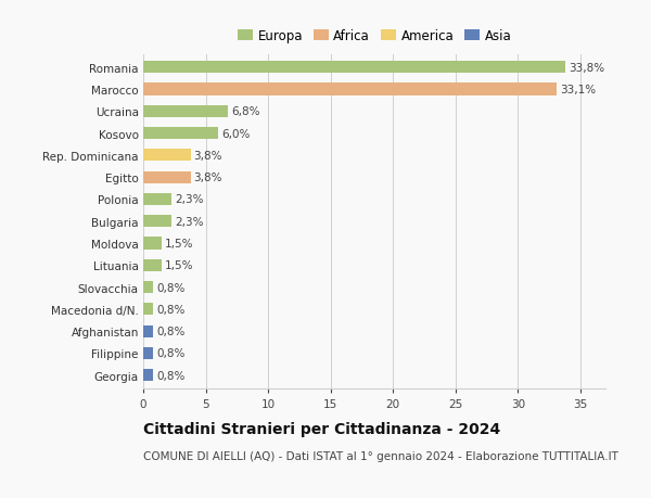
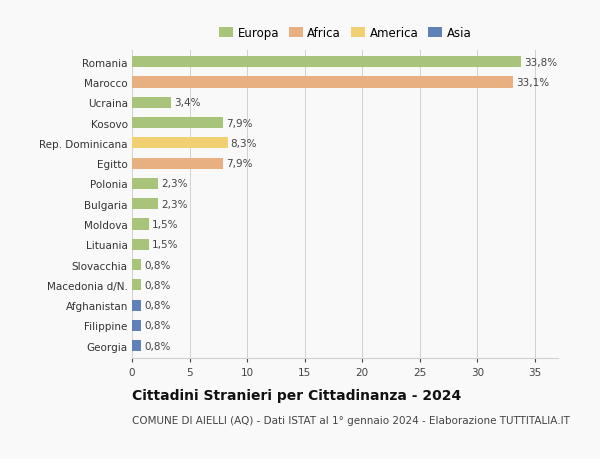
Ucraina: 6,8% -> 3,4%
Kosovo: 6,0% -> 7,9%
Rep. Dominicana: 3,8% -> 8,3%
Egitto: 3,8% -> 7,9%
